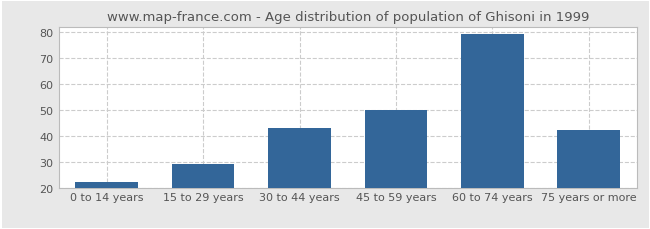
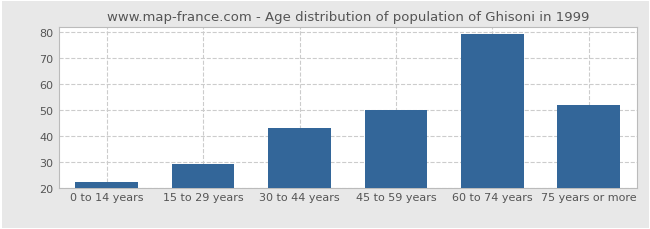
75 years or more: 42 -> 52
